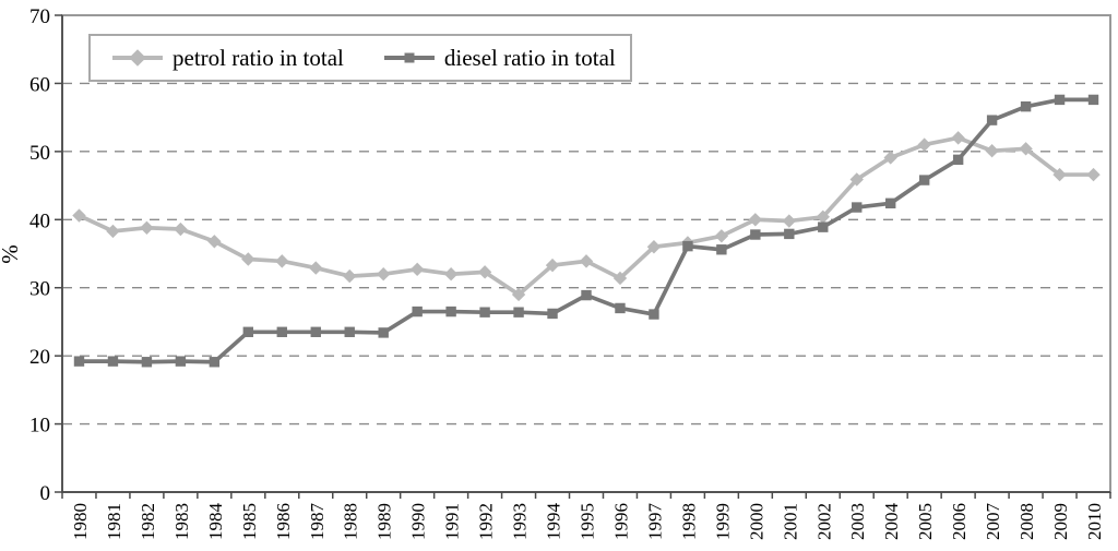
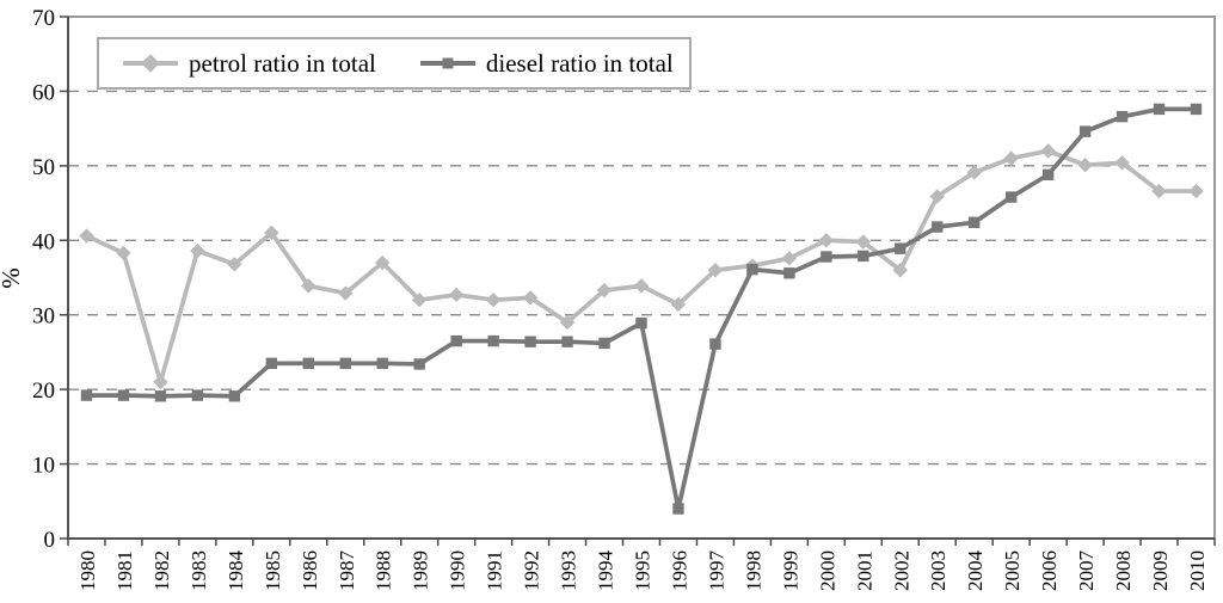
petrol ratio in total/1982: 39 -> 21
petrol ratio in total/1985: 34 -> 41
petrol ratio in total/1988: 32 -> 37
diesel ratio in total/1996: 27 -> 4
petrol ratio in total/2002: 40 -> 36
